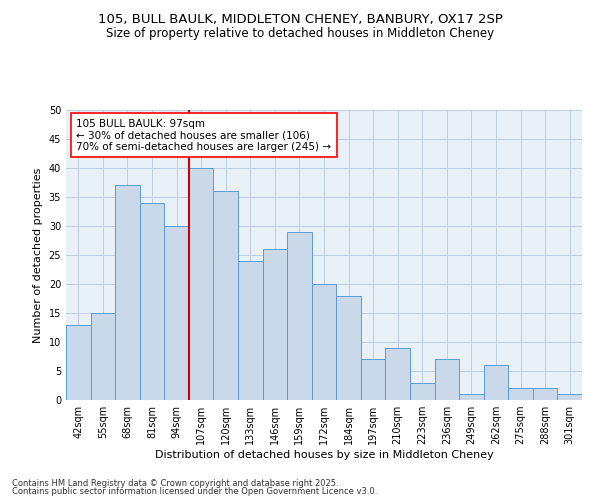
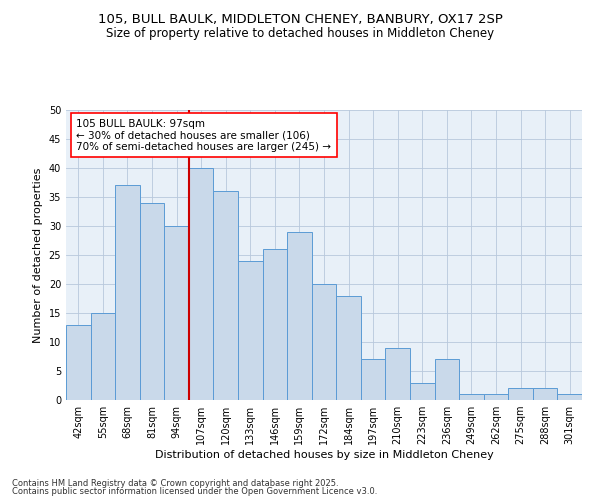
262sqm: 6 -> 1
